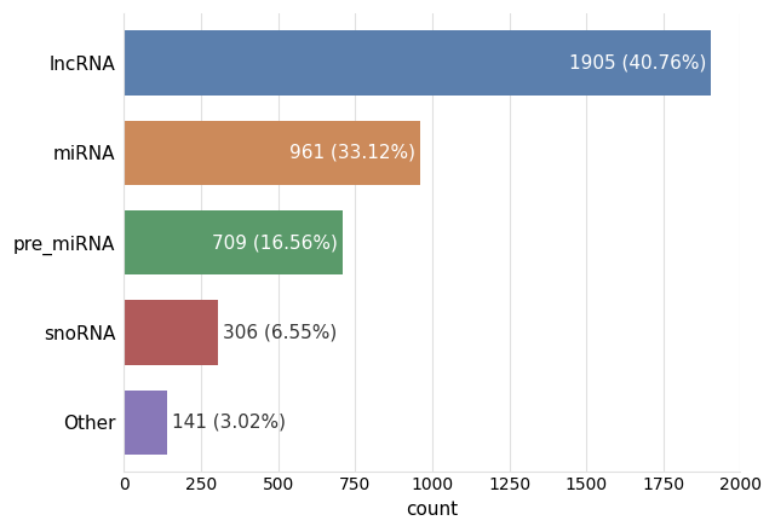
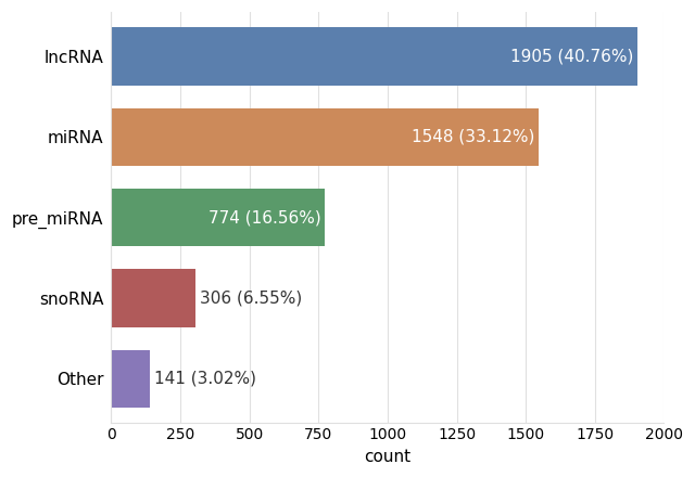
miRNA: 961 -> 1548
pre_miRNA: 709 -> 774
